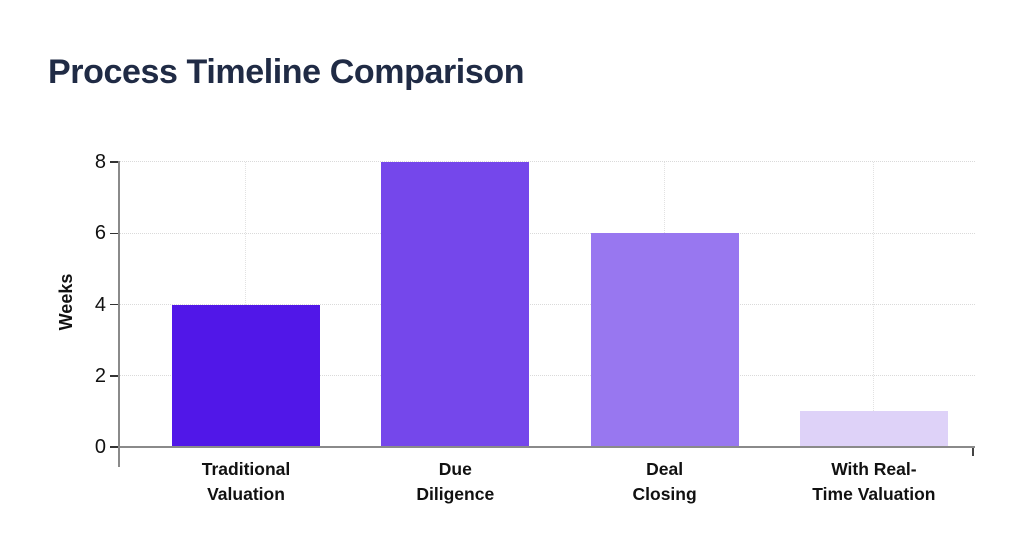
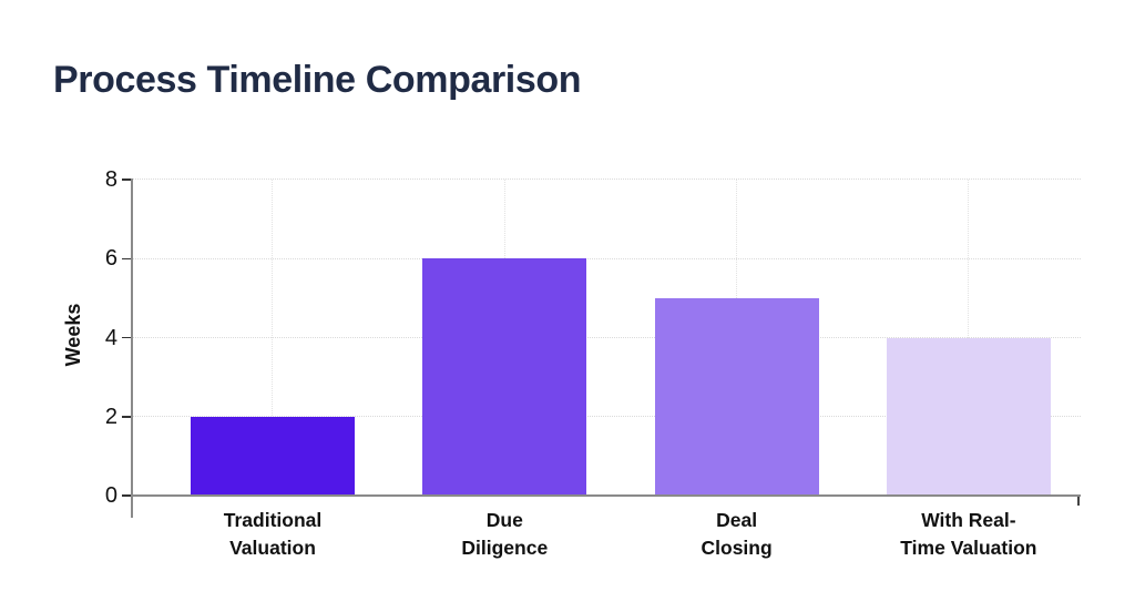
Traditional Valuation: 4 -> 2
Due Diligence: 8 -> 6
Deal Closing: 6 -> 5
With Real- Time Valuation: 1 -> 4
